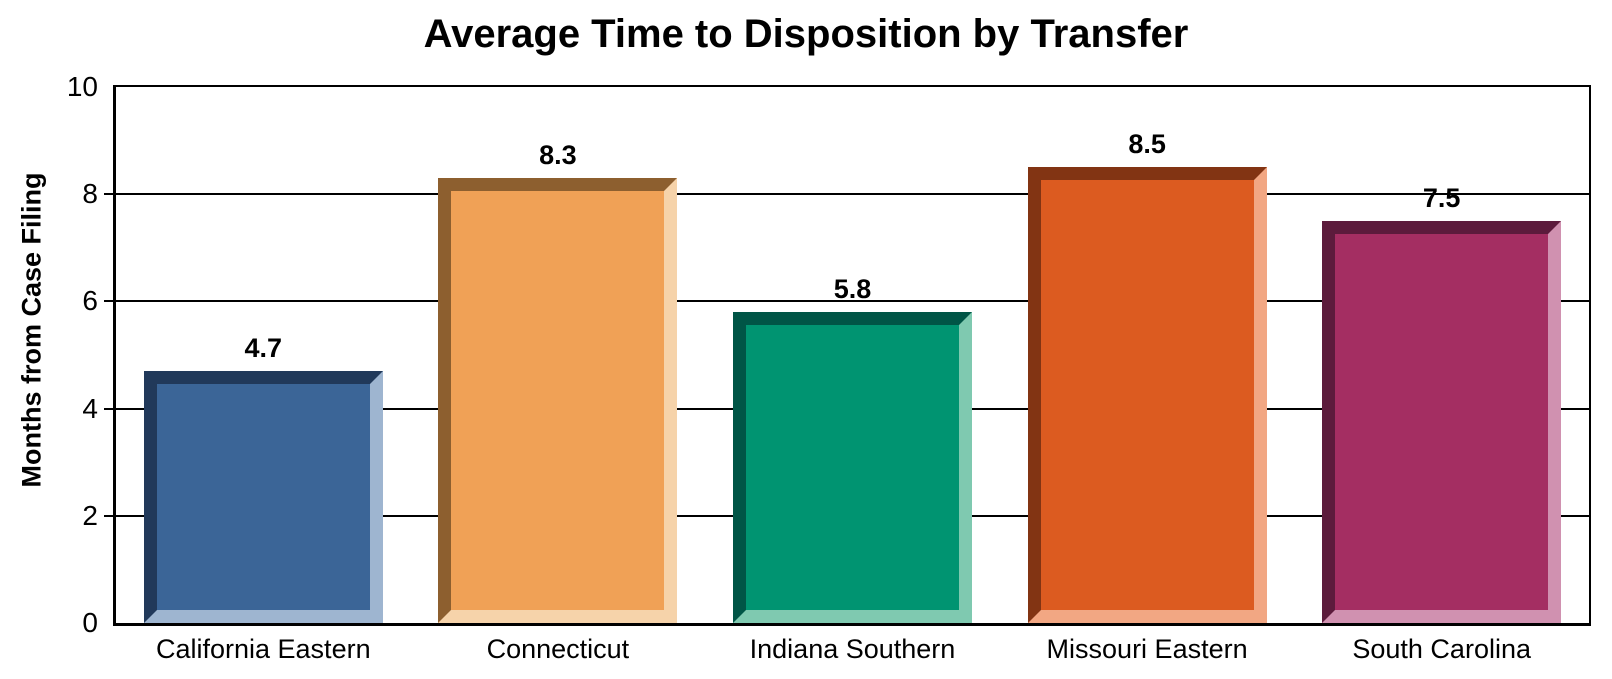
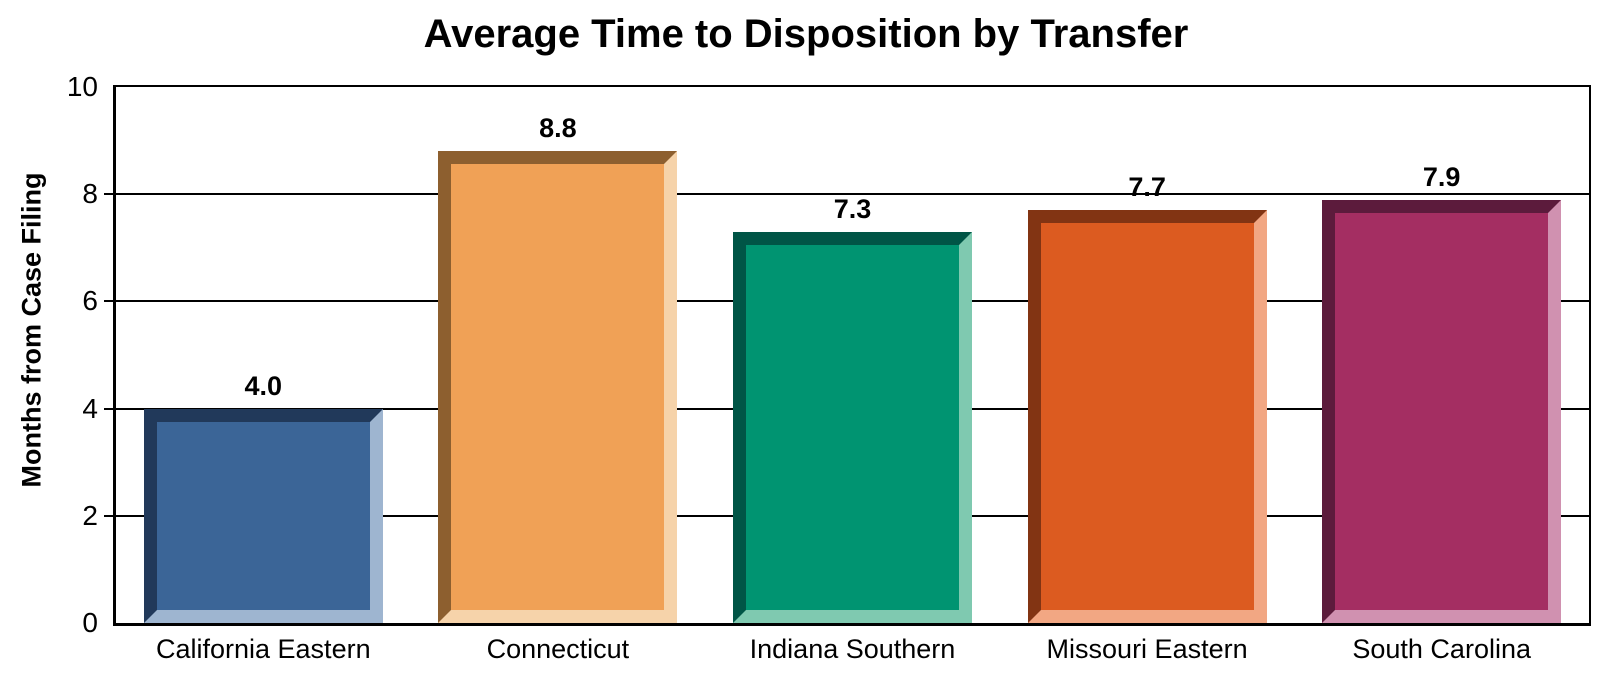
California Eastern: 4.7 -> 4.0
Connecticut: 8.3 -> 8.8
Indiana Southern: 5.8 -> 7.3
Missouri Eastern: 8.5 -> 7.7
South Carolina: 7.5 -> 7.9
